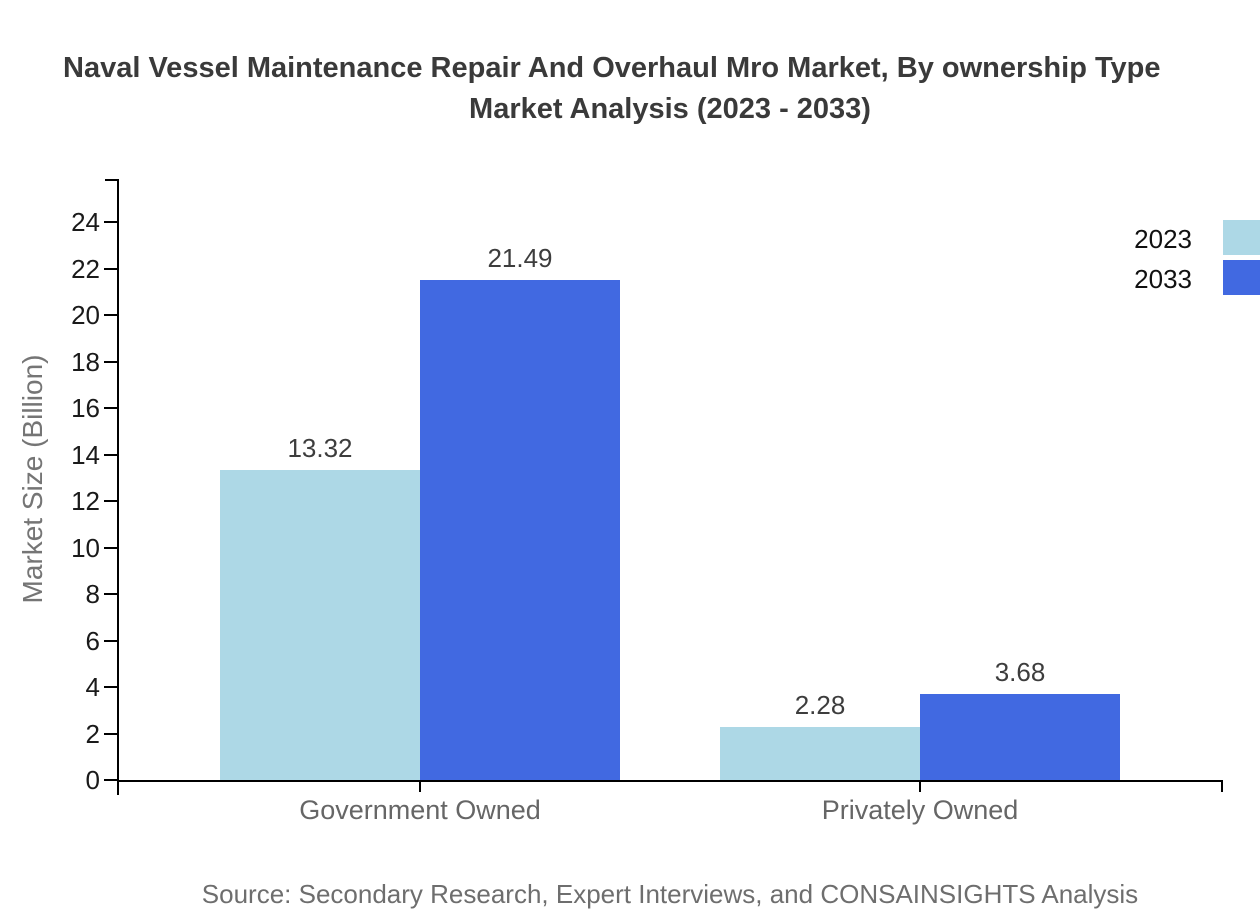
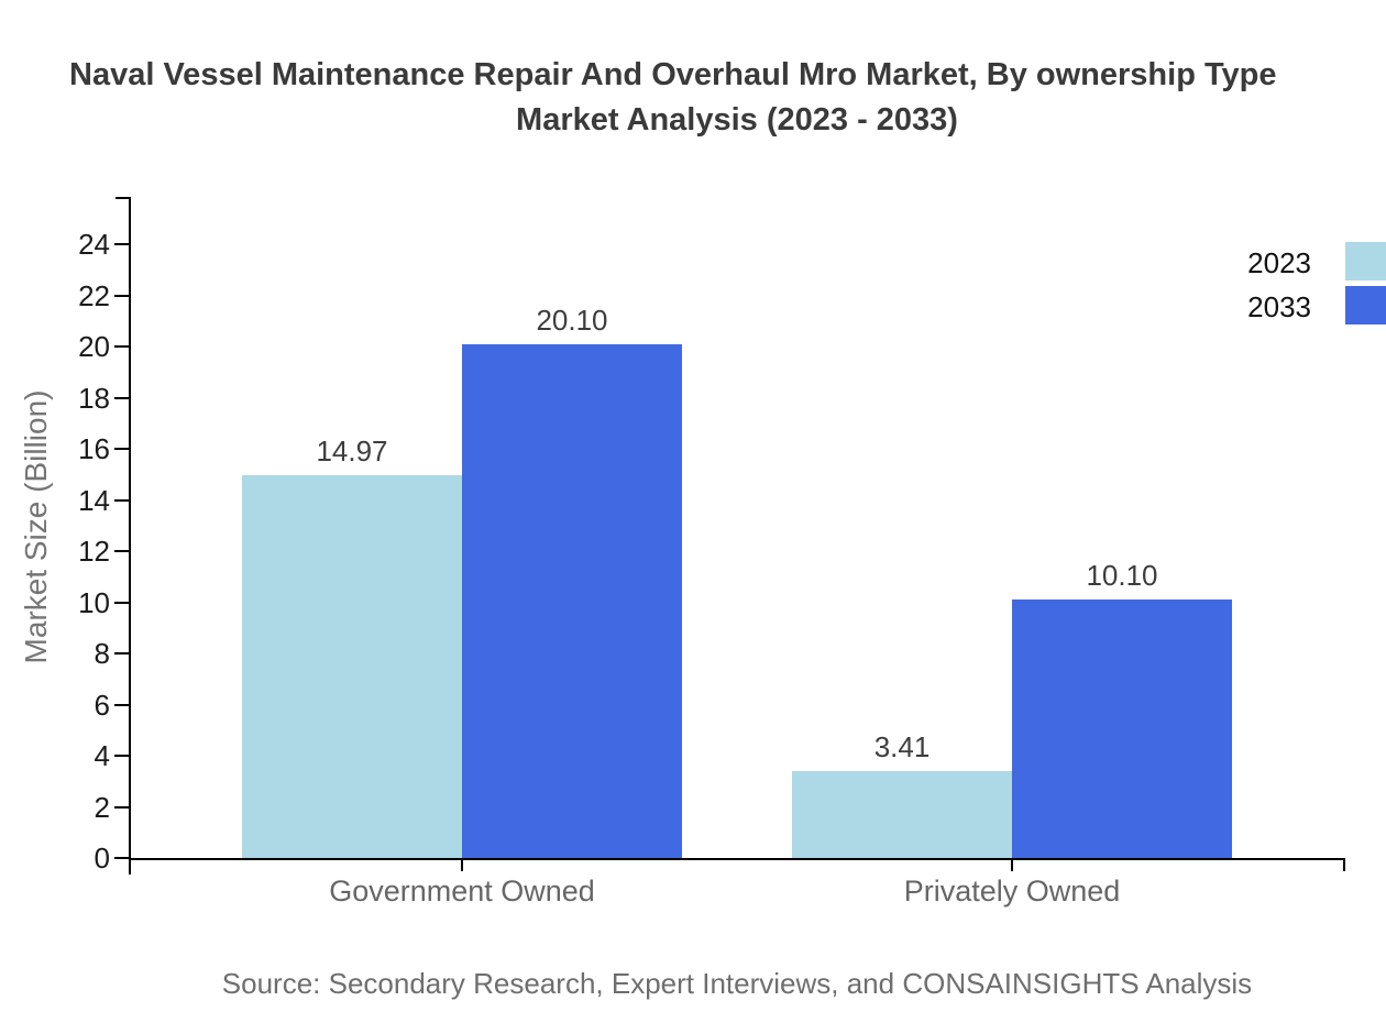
2023/Government Owned: 13.32 -> 14.97
2033/Government Owned: 21.49 -> 20.10
2023/Privately Owned: 2.28 -> 3.41
2033/Privately Owned: 3.68 -> 10.10
